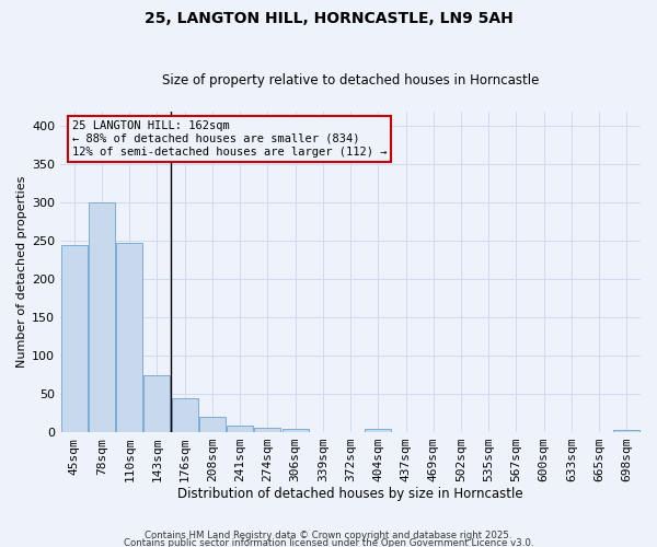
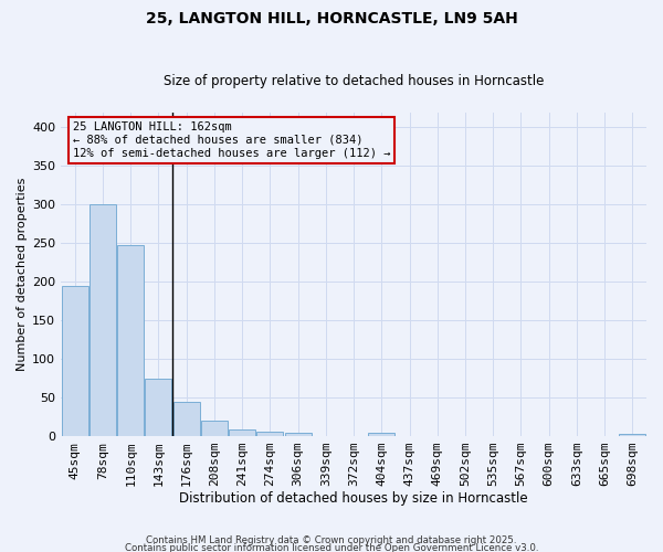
45sqm: 245 -> 194
